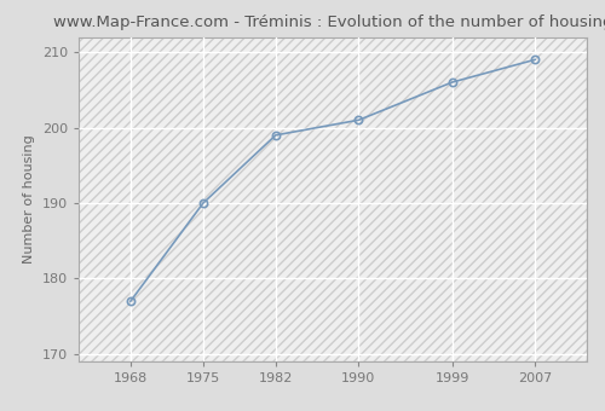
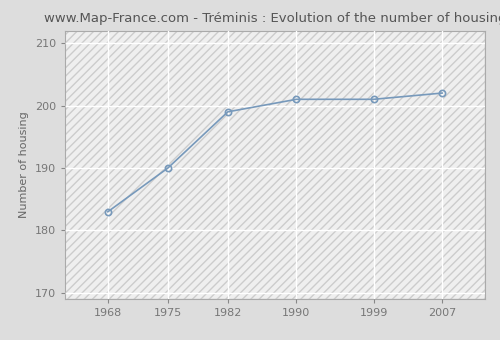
1968: 177 -> 183
1999: 206 -> 201
2007: 209 -> 202
